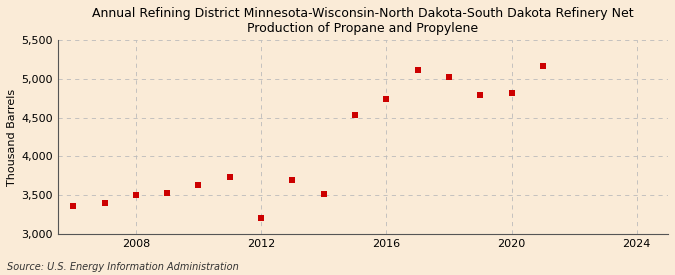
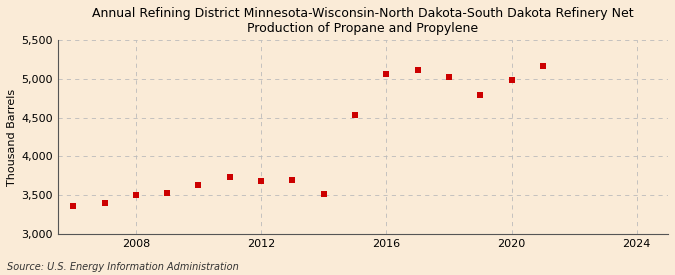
2012: 3,200 -> 3,680
2016: 4,740 -> 5,070
2020: 4,820 -> 4,990
